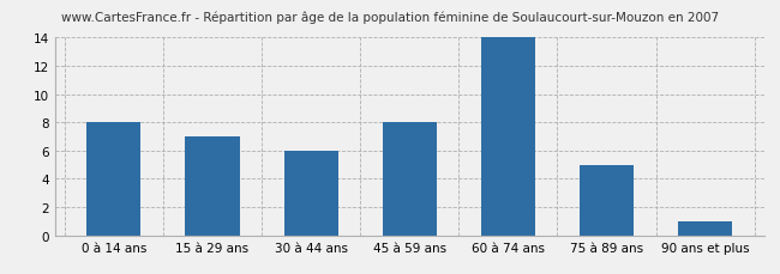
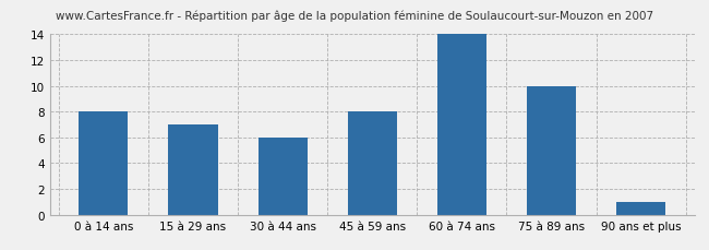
75 à 89 ans: 5 -> 10
